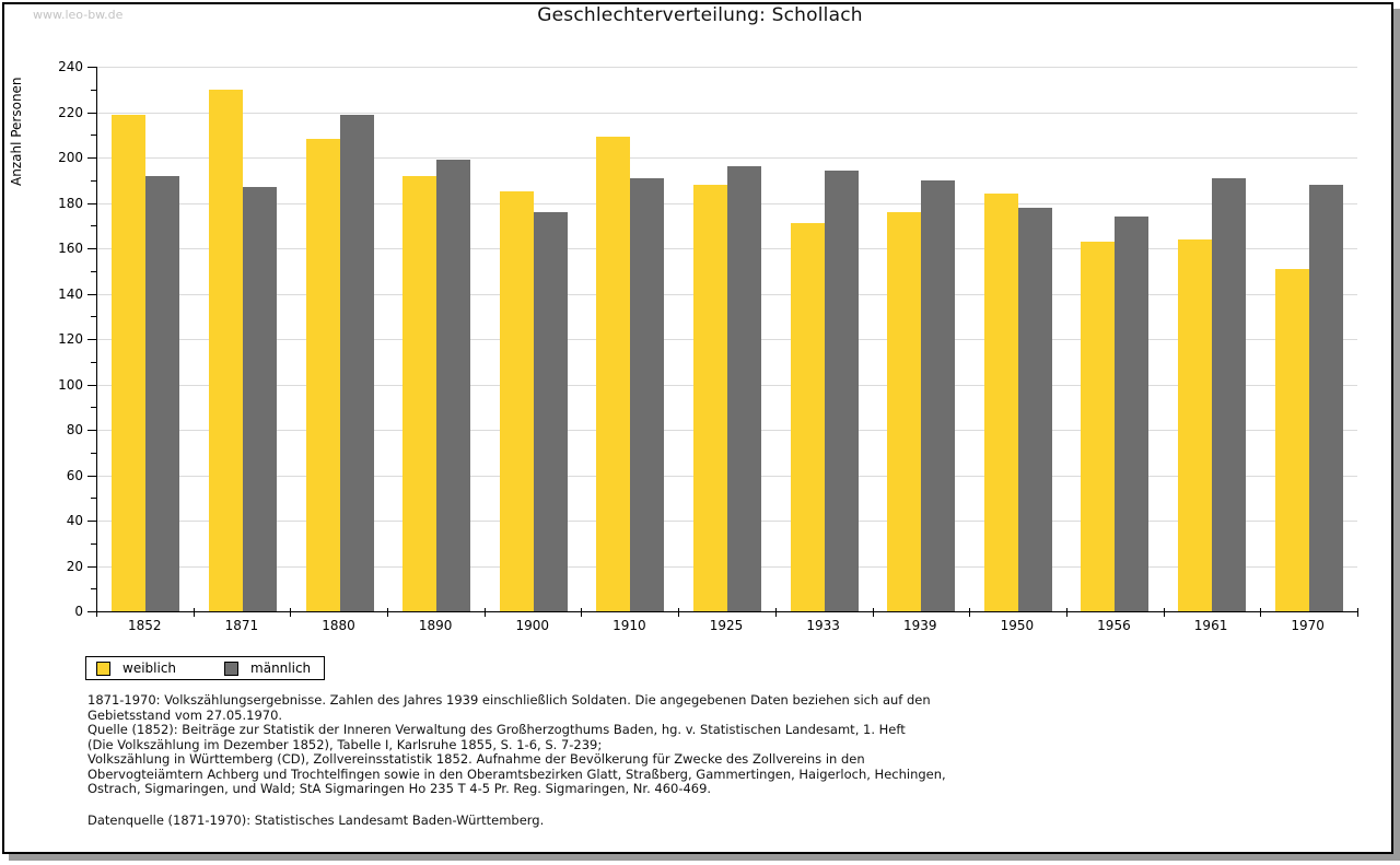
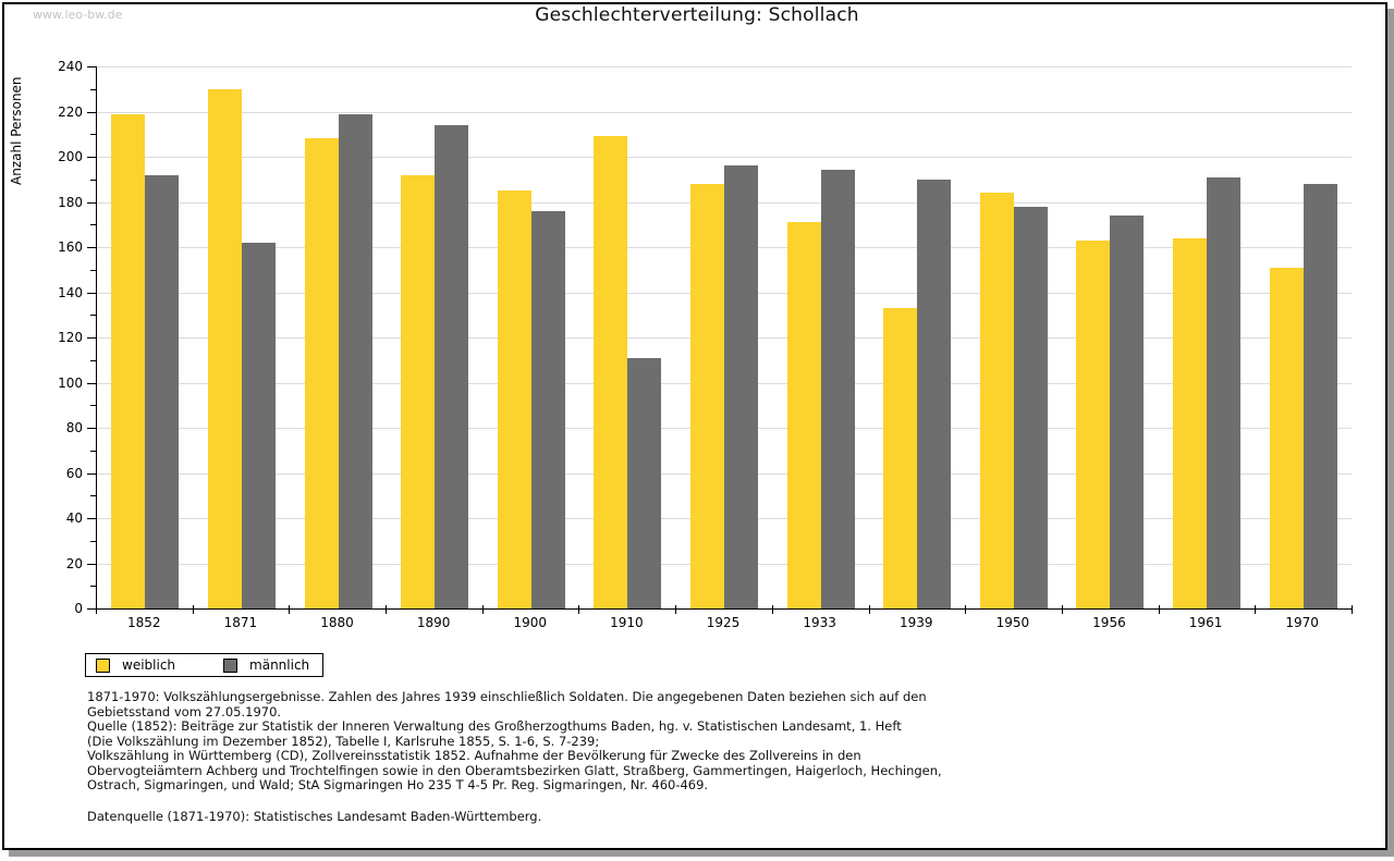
männlich/1871: 187 -> 162
männlich/1890: 199 -> 214
männlich/1910: 191 -> 111
weiblich/1939: 176 -> 133
